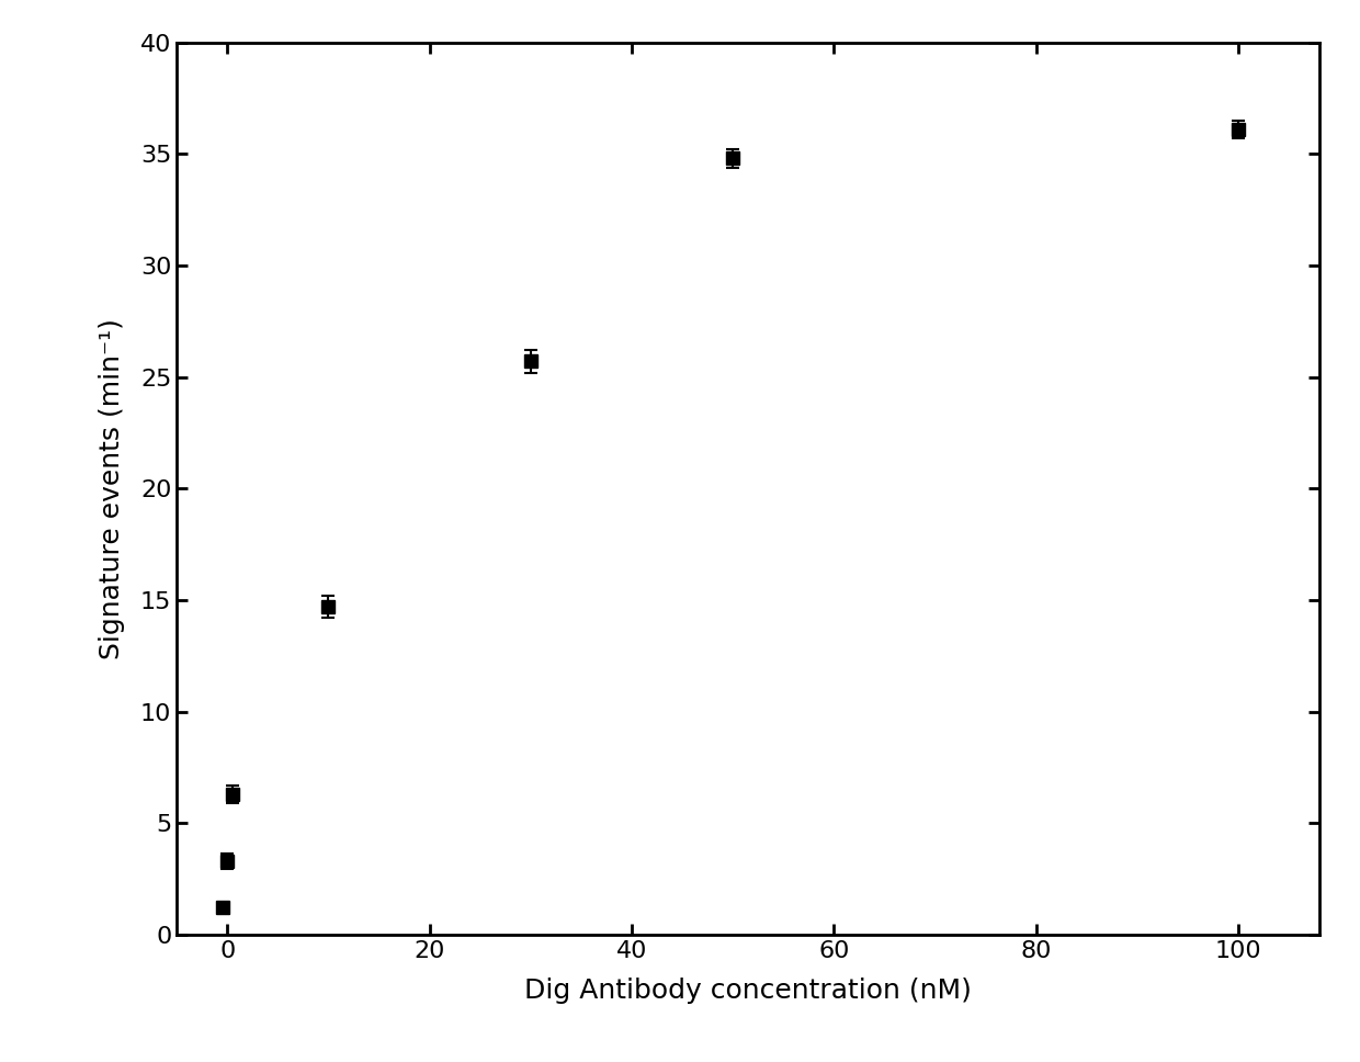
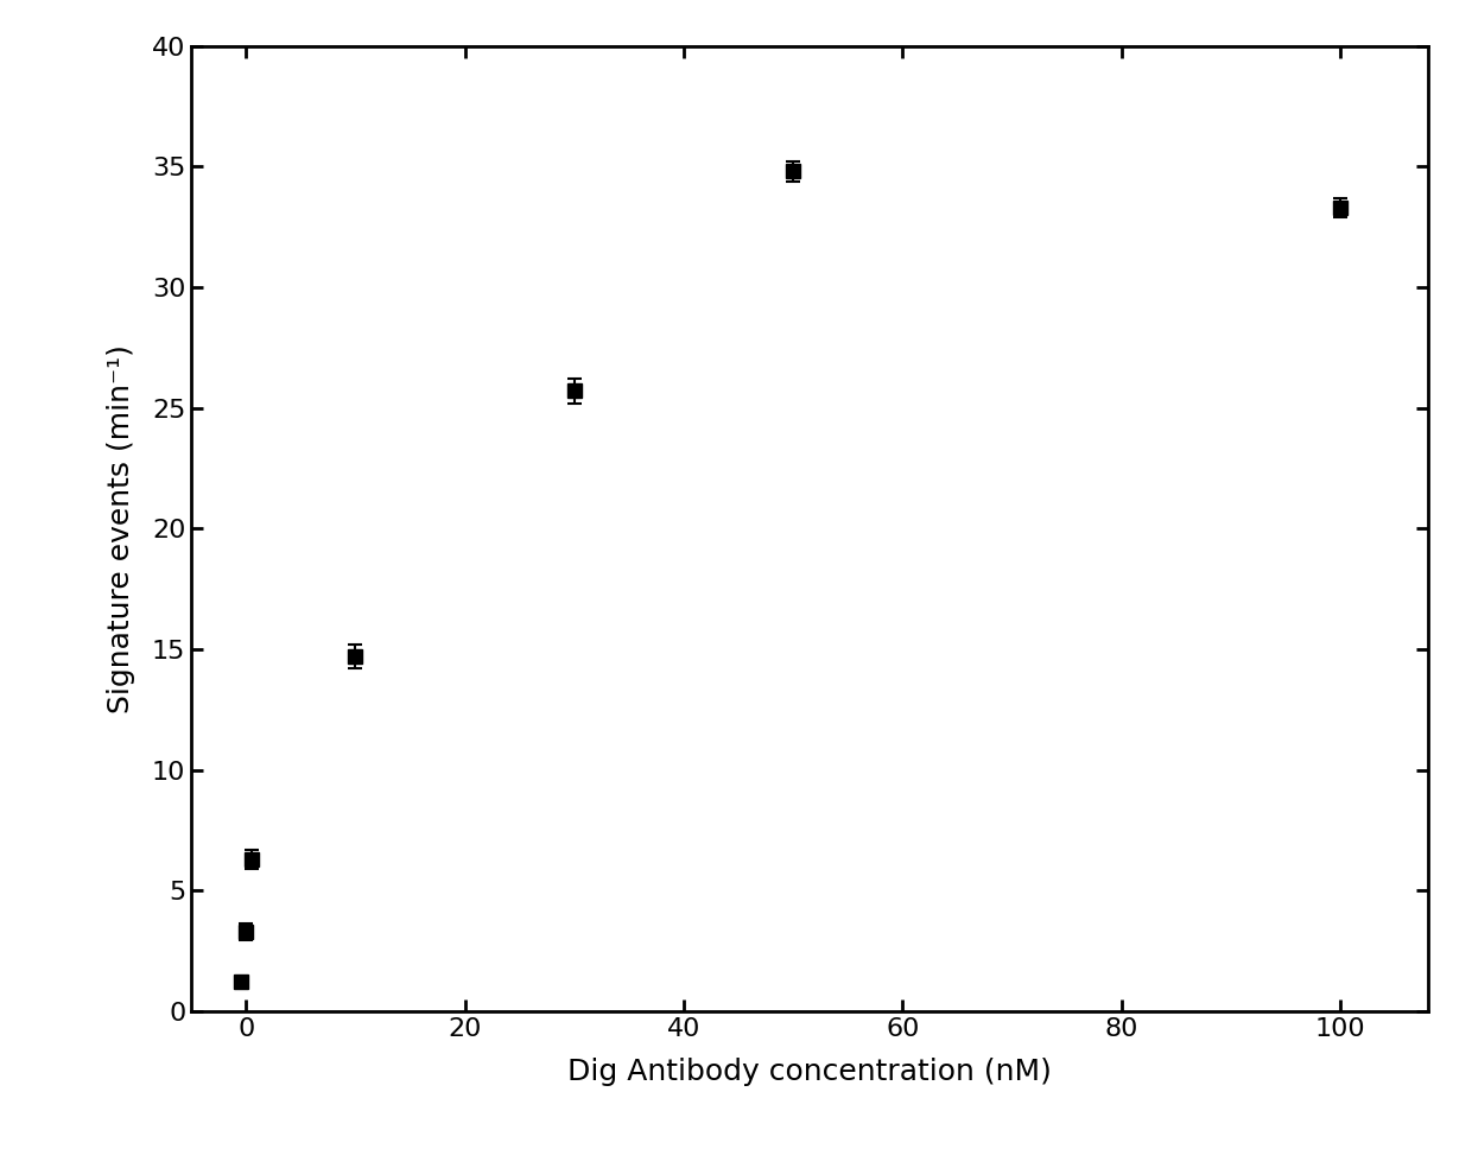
100: 36.1 -> 33.3
